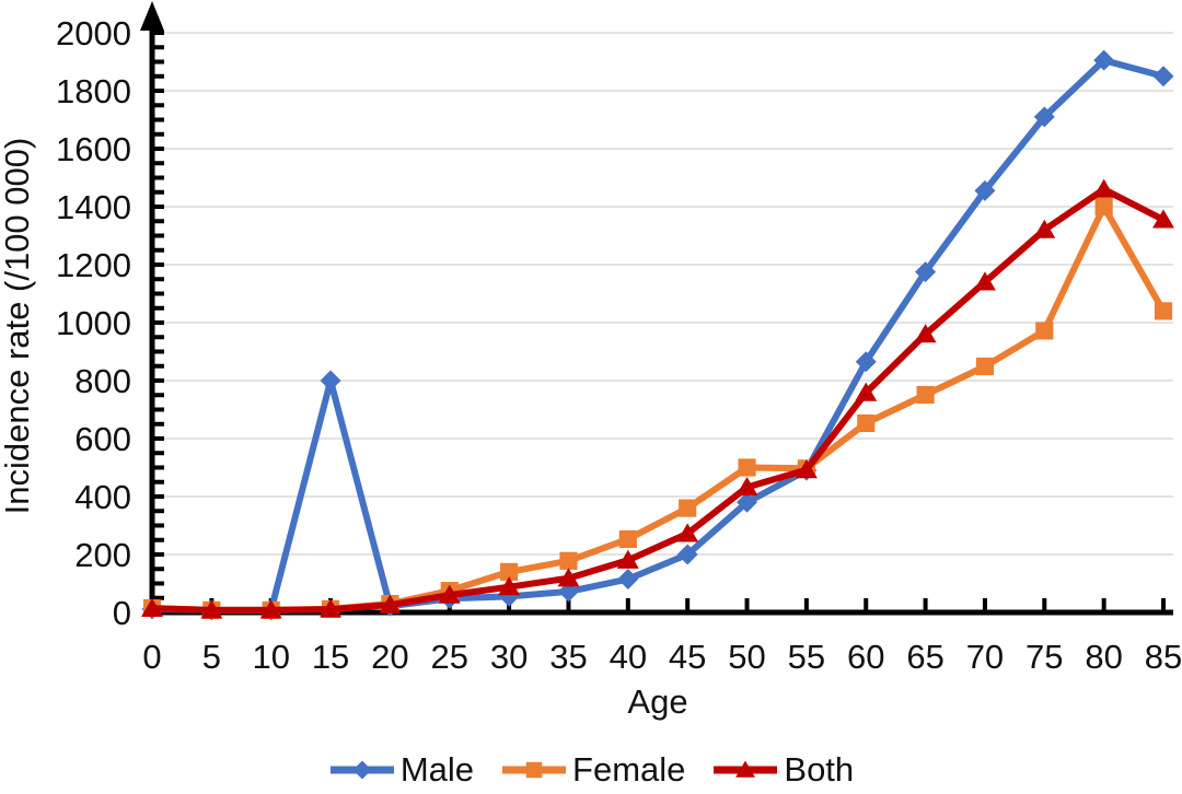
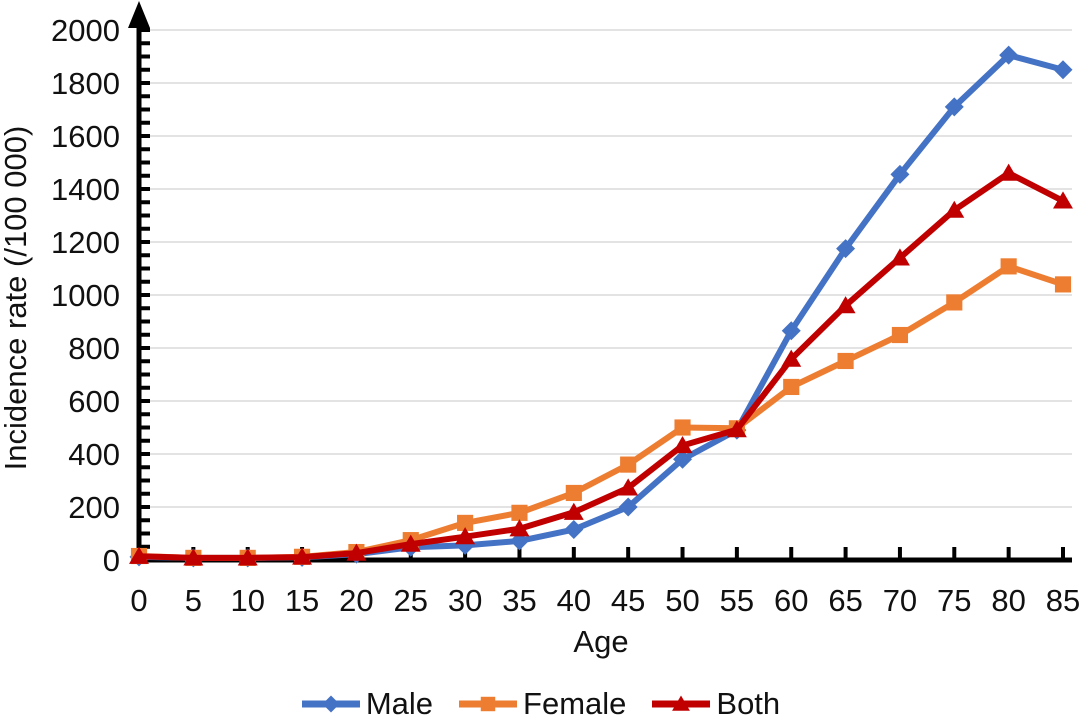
Male/15: 800 -> 10
Female/80: 1400 -> 1110
